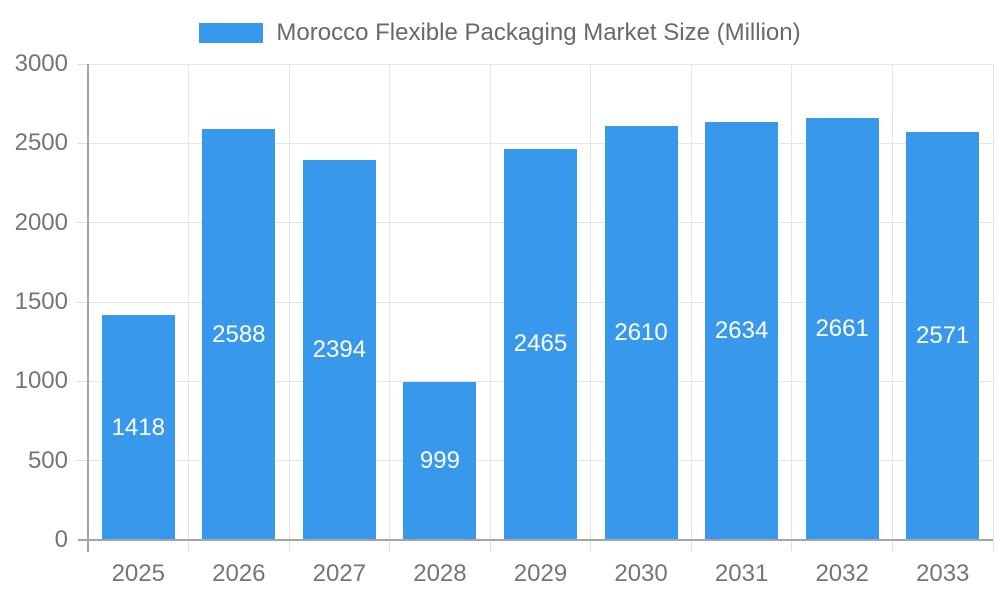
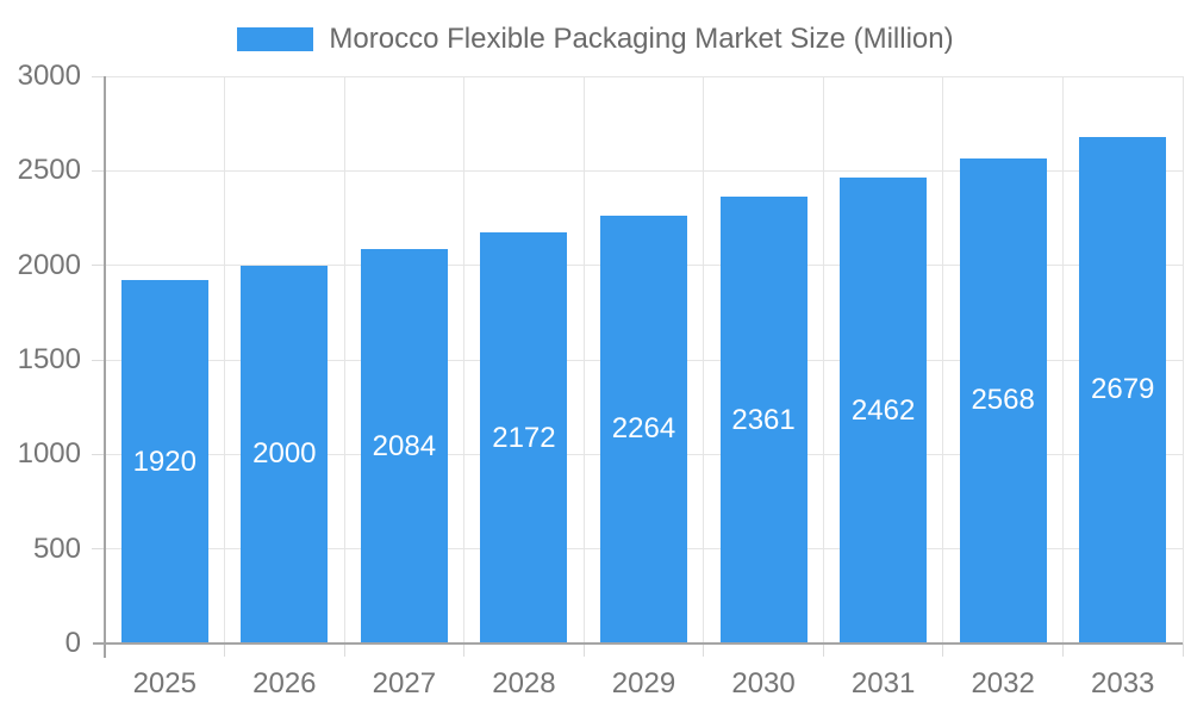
2025: 1418 -> 1920
2026: 2588 -> 2000
2027: 2394 -> 2084
2028: 999 -> 2172
2029: 2465 -> 2264
2030: 2610 -> 2361
2031: 2634 -> 2462
2032: 2661 -> 2568
2033: 2571 -> 2679
